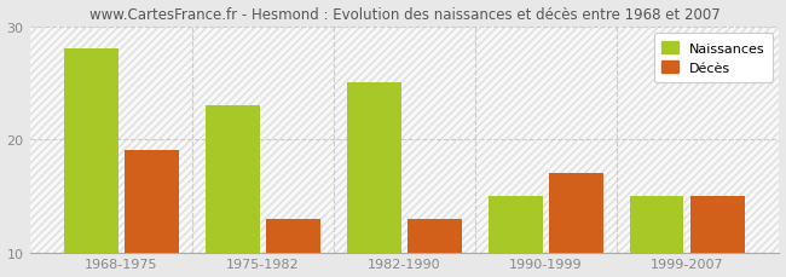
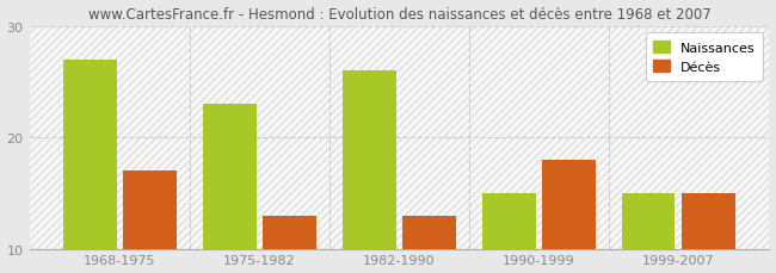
Naissances/1968-1975: 28 -> 27
Décès/1968-1975: 19 -> 17
Naissances/1982-1990: 25 -> 26
Décès/1990-1999: 17 -> 18
